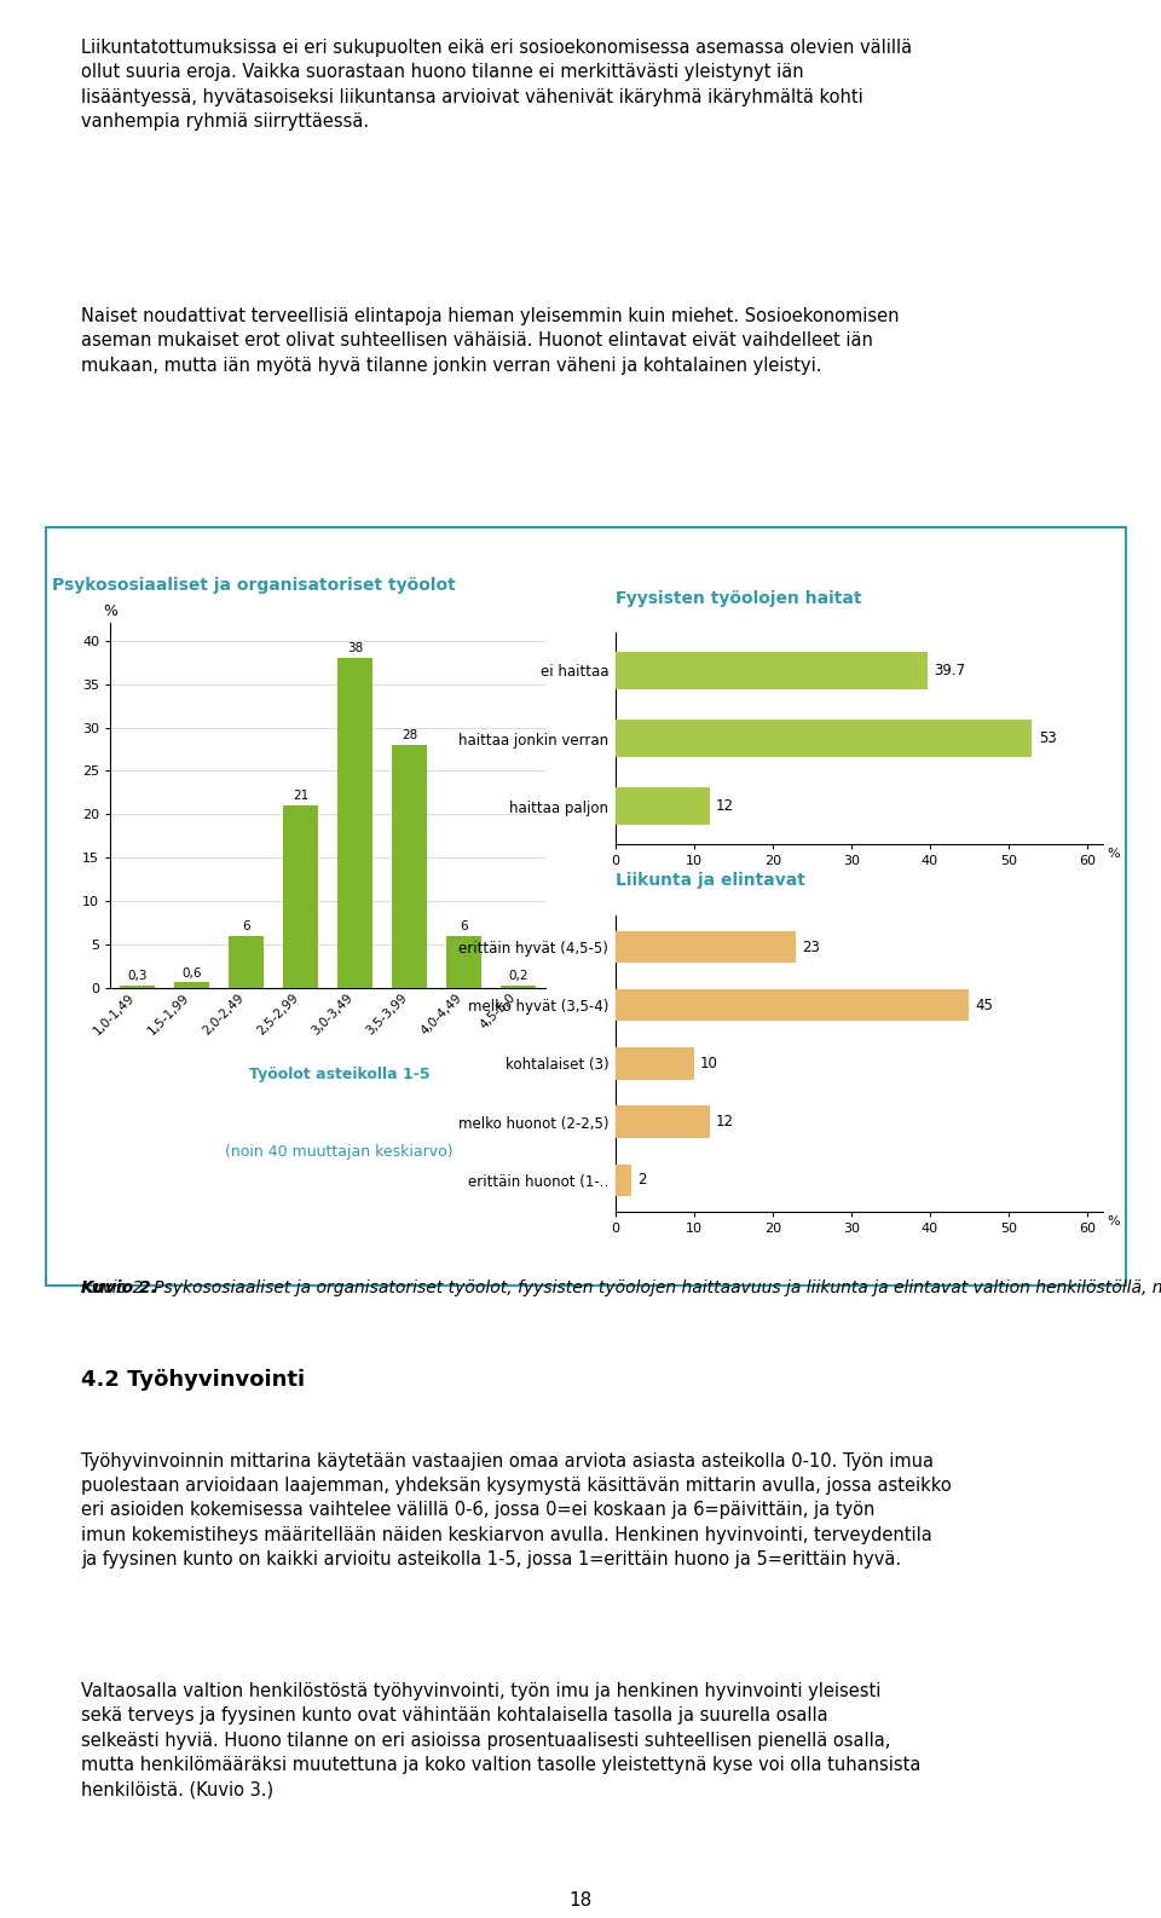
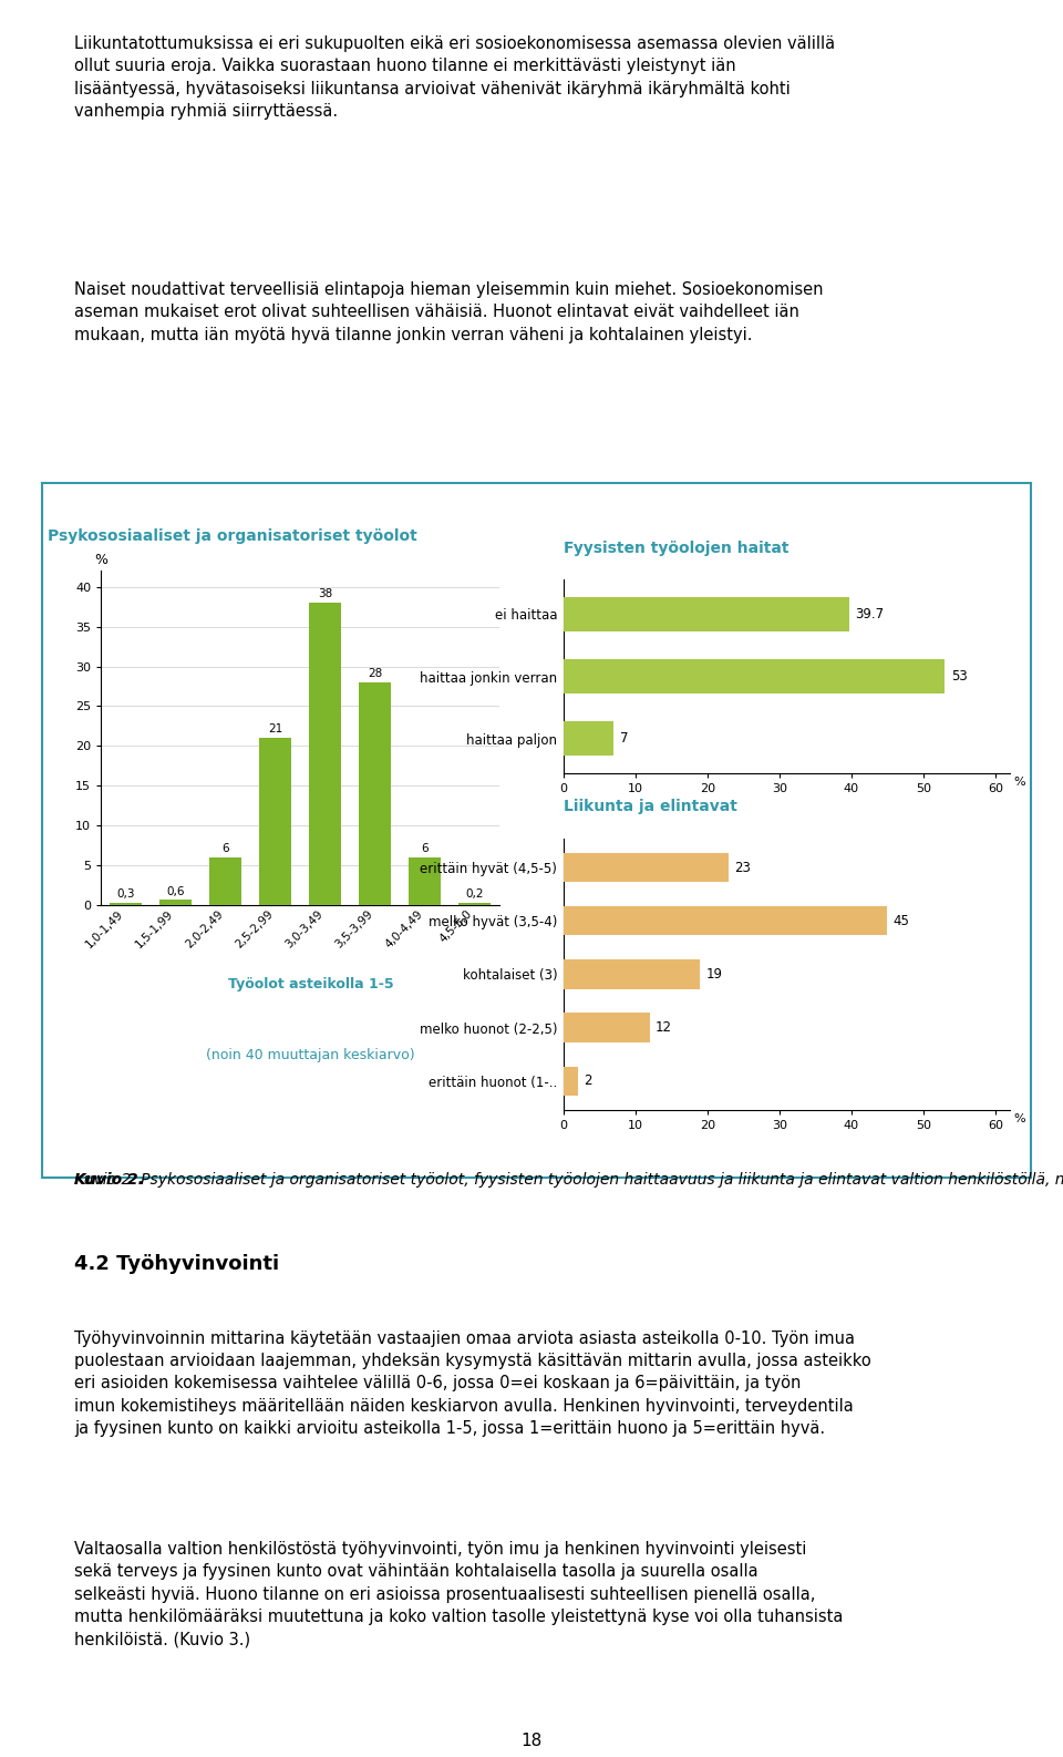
haittaa paljon: 12 -> 7
kohtalaiset (3): 10 -> 19
